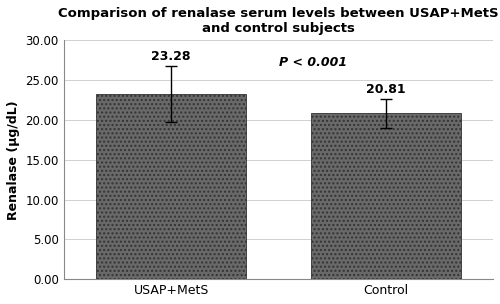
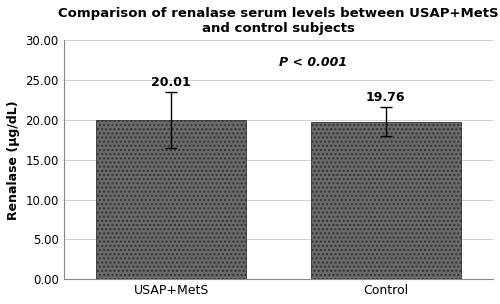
USAP+MetS: 23.28 -> 20.01
Control: 20.81 -> 19.76
